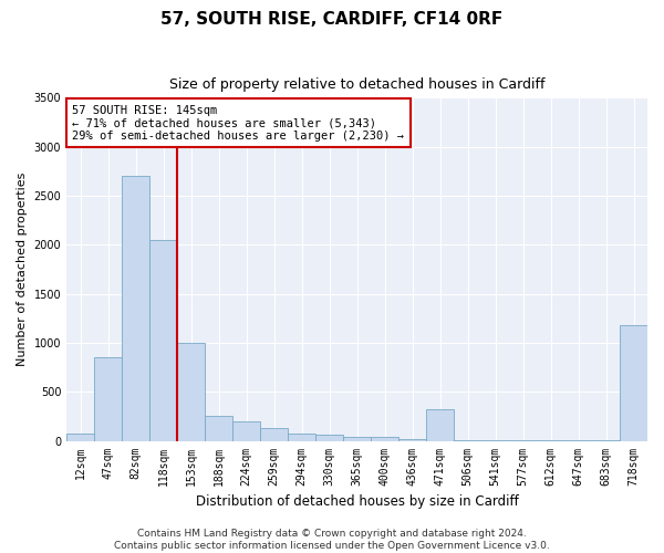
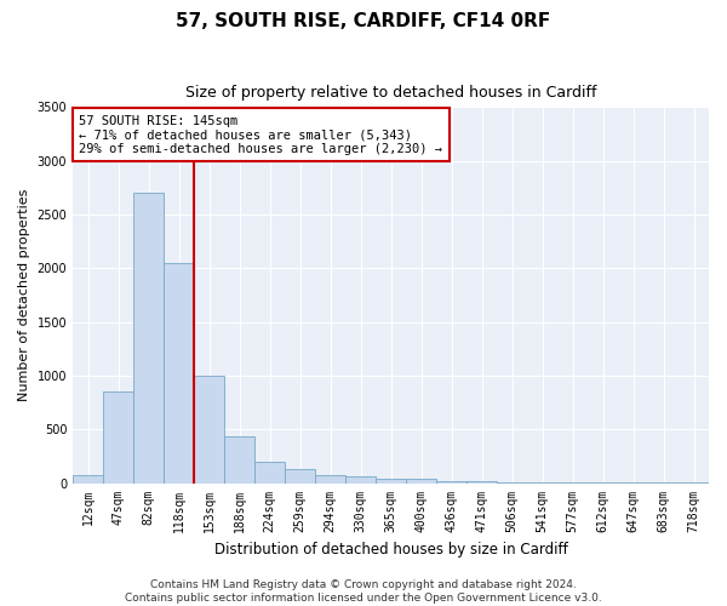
188sqm: 260 -> 440
471sqm: 320 -> 20
718sqm: 1180 -> 0
